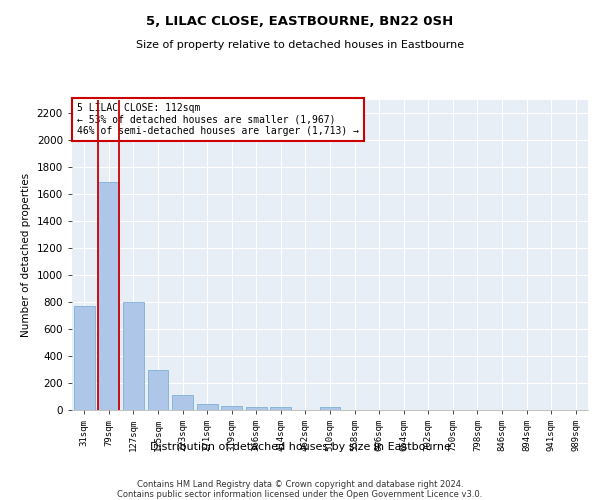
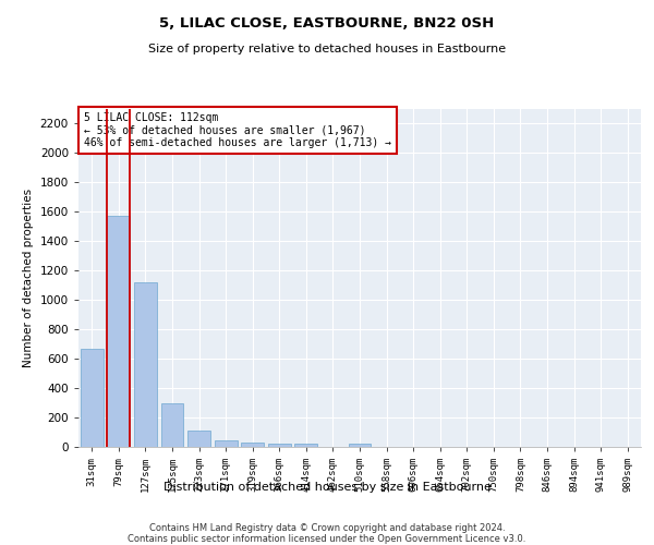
31sqm: 770 -> 670
79sqm: 1690 -> 1570
127sqm: 800 -> 1120
